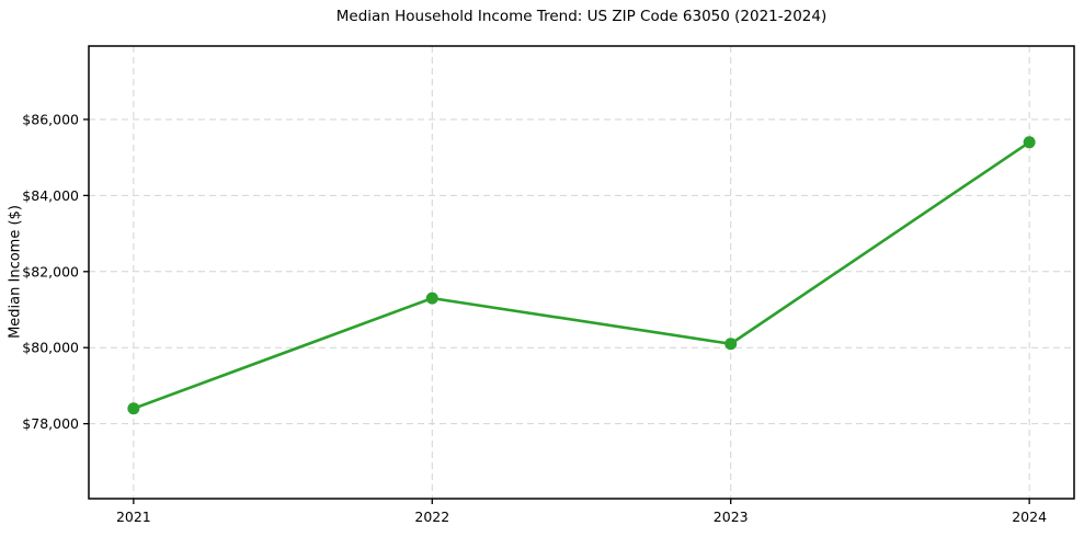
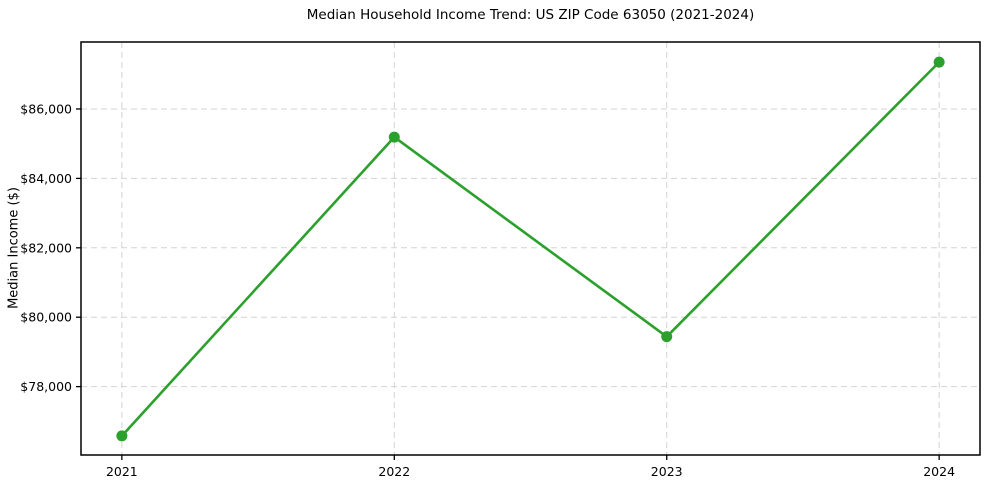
2021: $78400 -> $76600
2022: $81300 -> $85200
2023: $80100 -> $79400
2024: $85400 -> $87400
